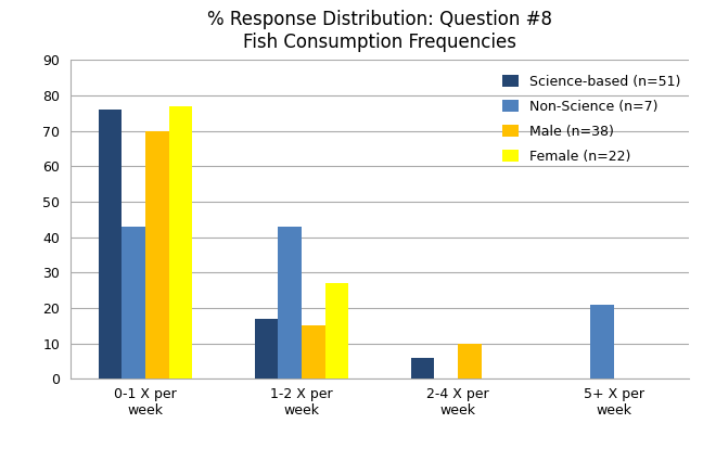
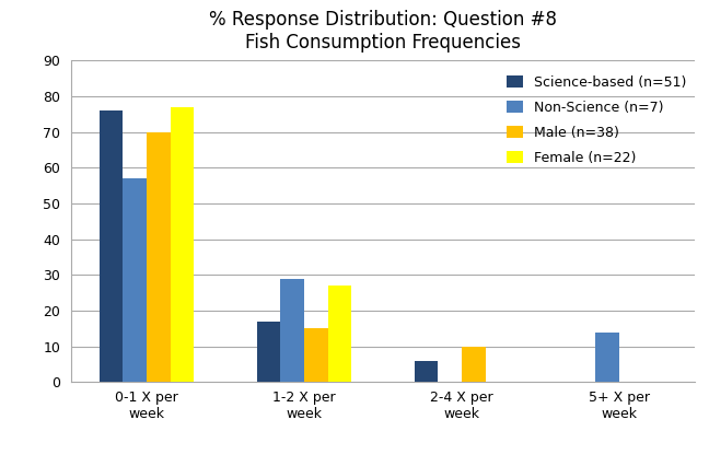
Non-Science (n=7)/0-1 X per week: 43 -> 57
Non-Science (n=7)/1-2 X per week: 43 -> 29
Non-Science (n=7)/5+ X per week: 21 -> 14
